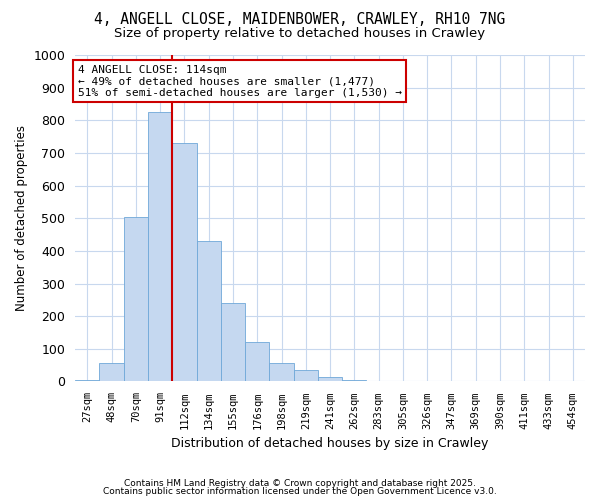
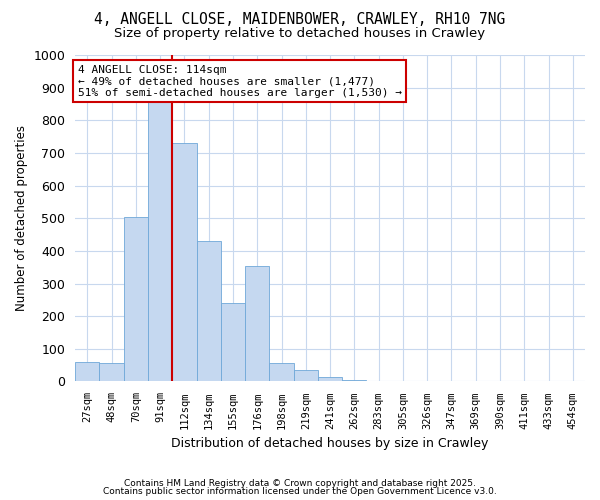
27sqm: 5 -> 60
91sqm: 825 -> 860
176sqm: 120 -> 355
